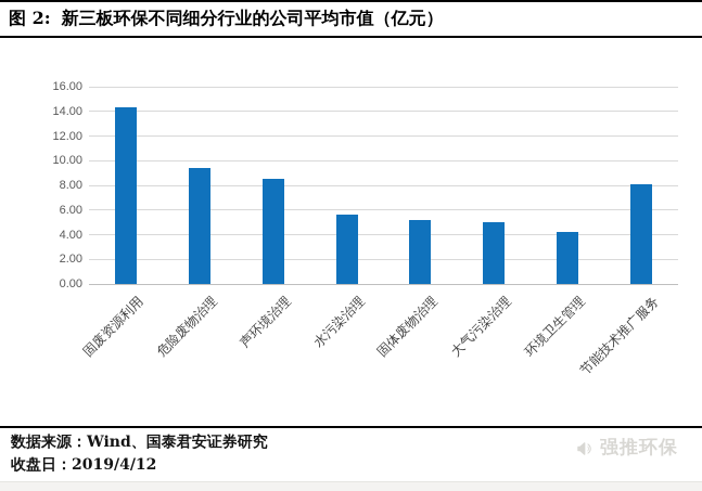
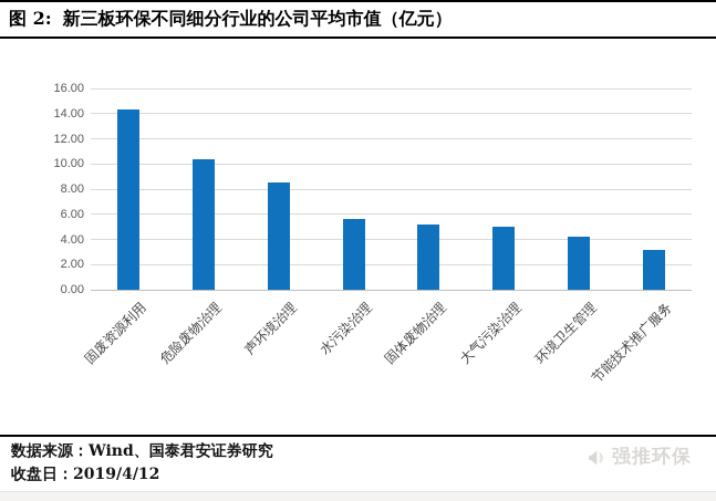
危险废物治理: 9.4 -> 10.4
节能技术推广服务: 8.1 -> 3.2
